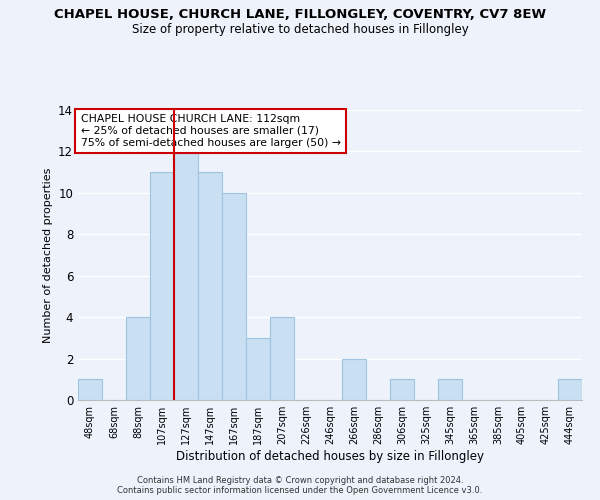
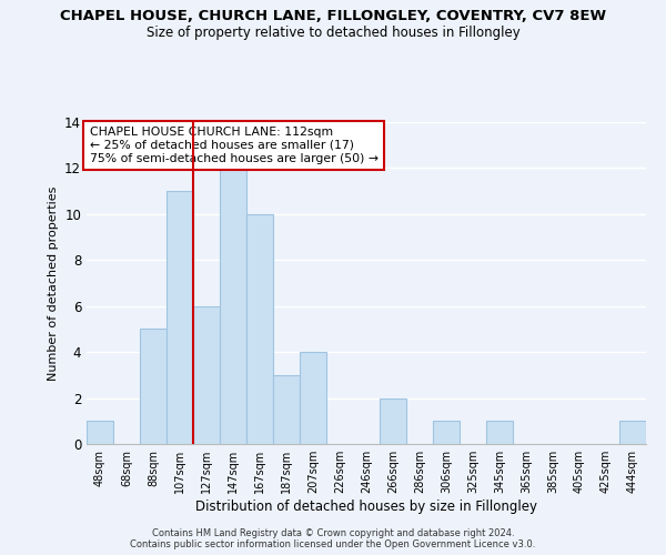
88sqm: 4 -> 5
127sqm: 12 -> 6
147sqm: 11 -> 12
